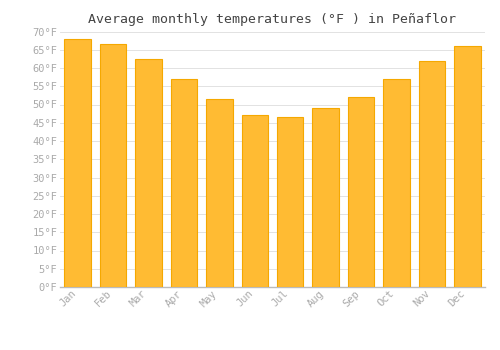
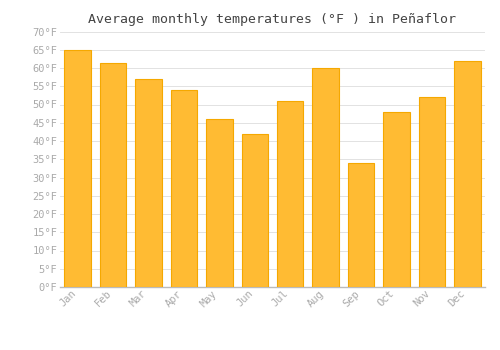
Jan: 68.0°F -> 65.0°F
Feb: 66.5°F -> 61.5°F
Mar: 62.5°F -> 57.0°F
Apr: 57.0°F -> 54.0°F
May: 51.5°F -> 46.0°F
Jun: 47.0°F -> 42.0°F
Jul: 46.5°F -> 51.0°F
Aug: 49.0°F -> 60.0°F
Sep: 52.0°F -> 34.0°F
Oct: 57.0°F -> 48.0°F
Nov: 62.0°F -> 52.0°F
Dec: 66.0°F -> 62.0°F
